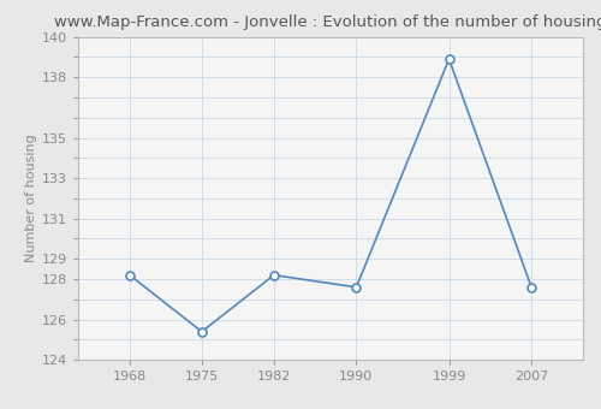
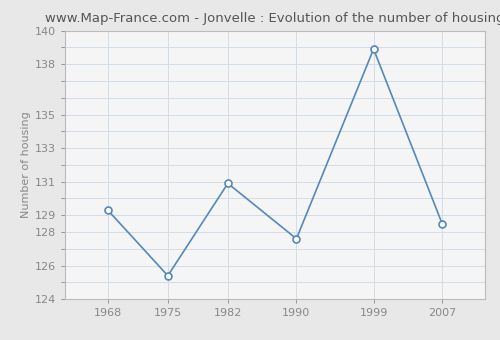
1968: 128.2 -> 129.3
1982: 128.2 -> 130.9
2007: 127.6 -> 128.5
